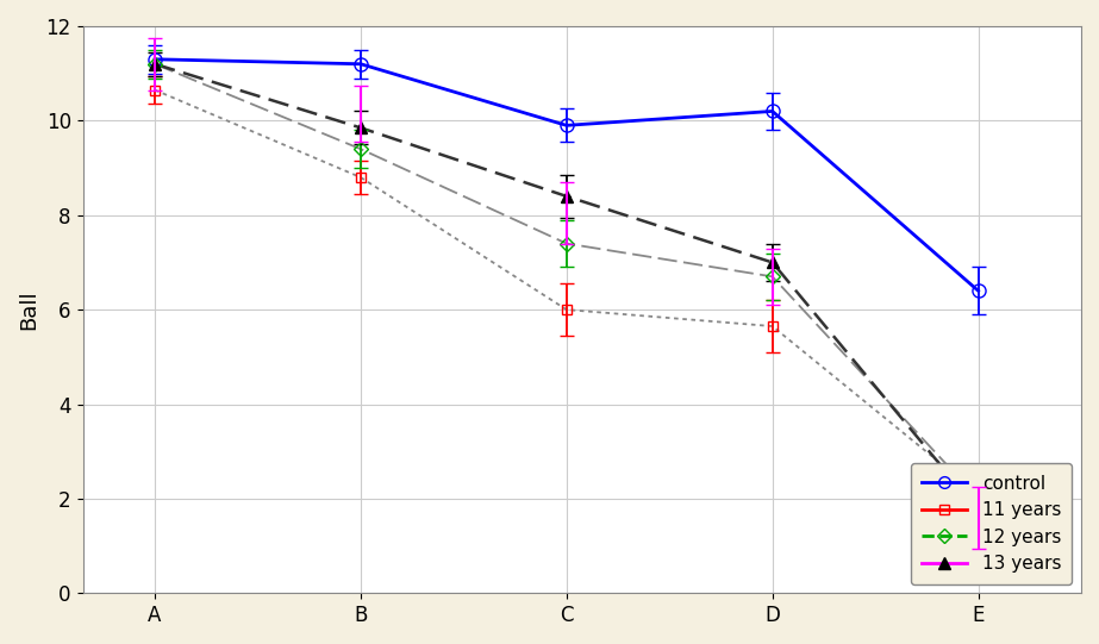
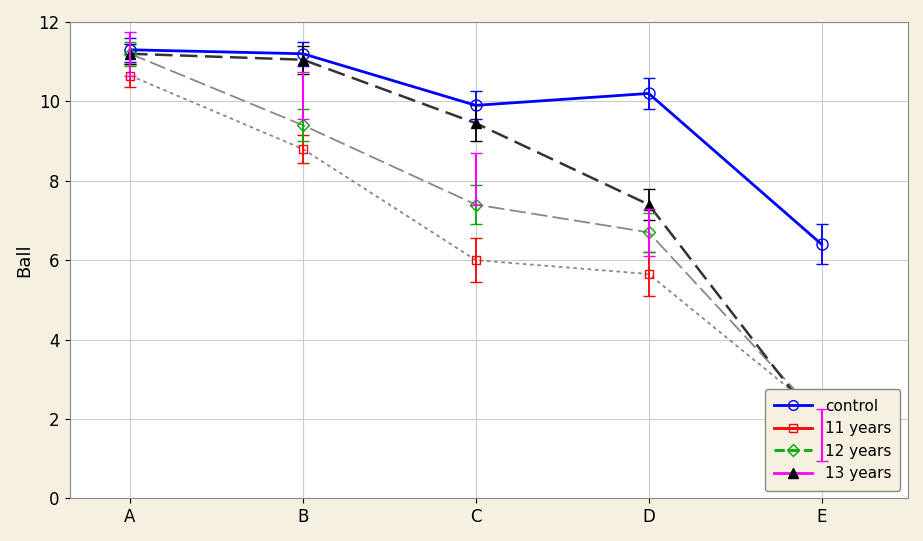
13 years/B: 9.85 -> 11.05
13 years/C: 8.40 -> 9.45
13 years/D: 7.00 -> 7.40
